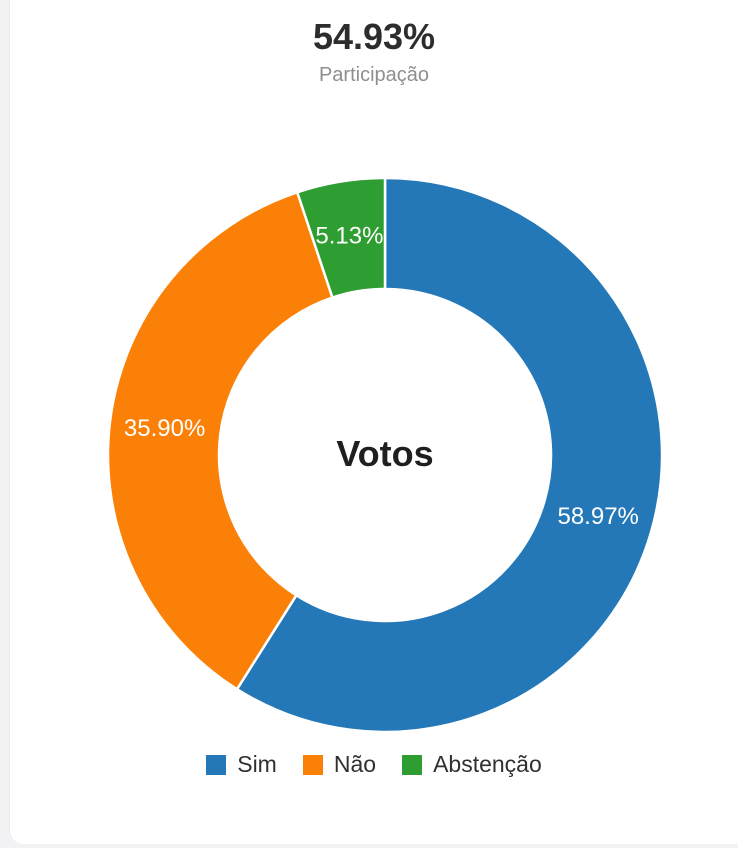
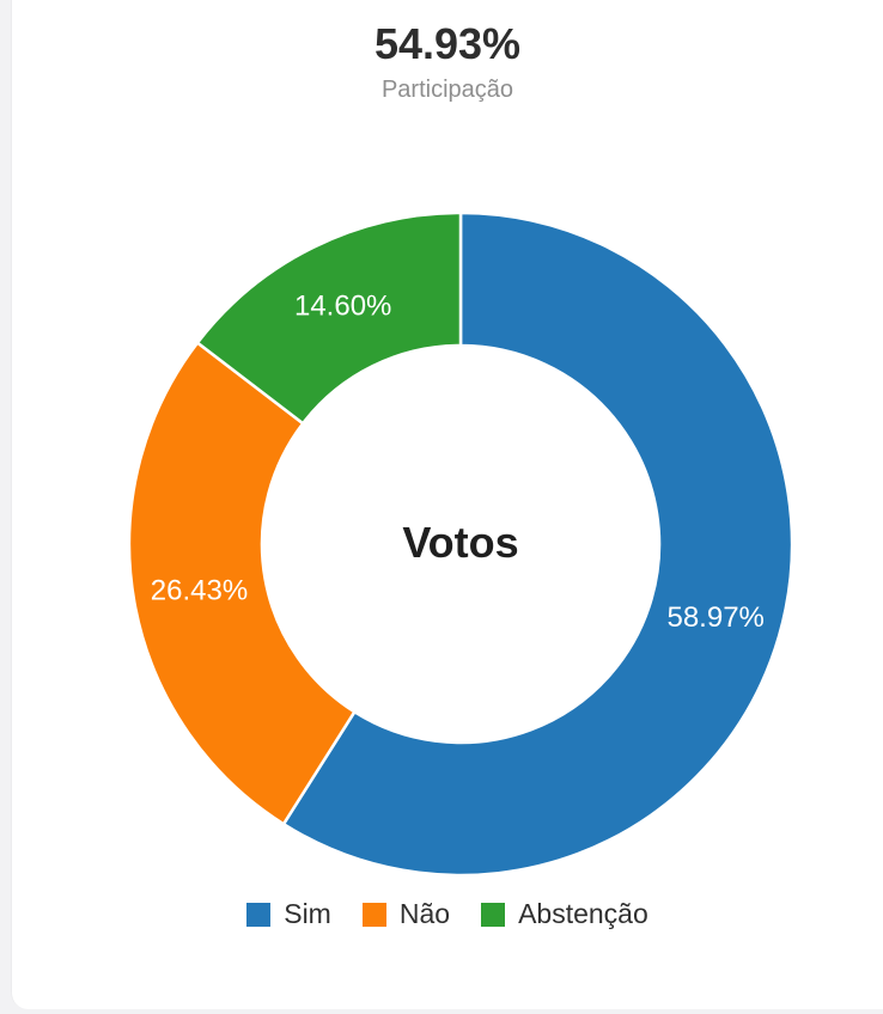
Não: 35.90% -> 26.43%
Abstenção: 5.13% -> 14.60%
